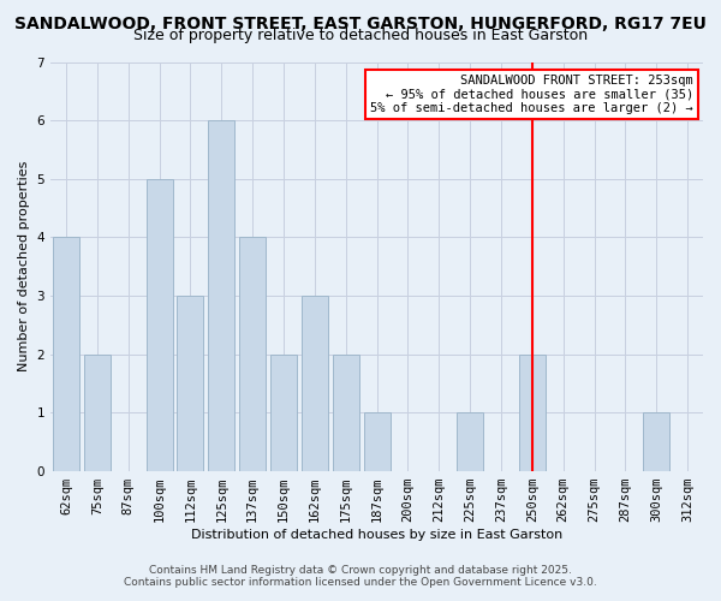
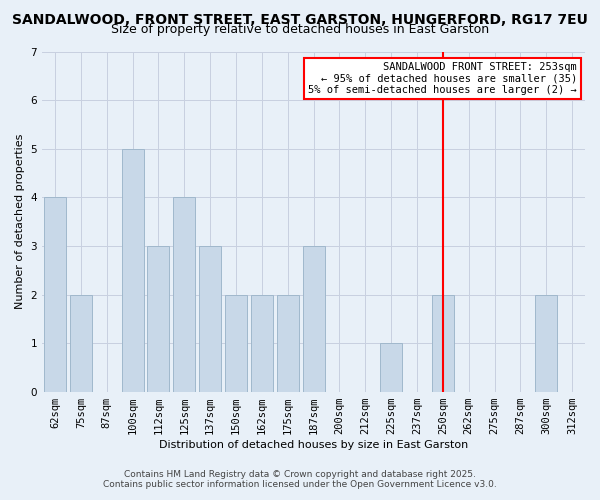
125sqm: 6 -> 4
137sqm: 4 -> 3
162sqm: 3 -> 2
187sqm: 1 -> 3
300sqm: 1 -> 2
